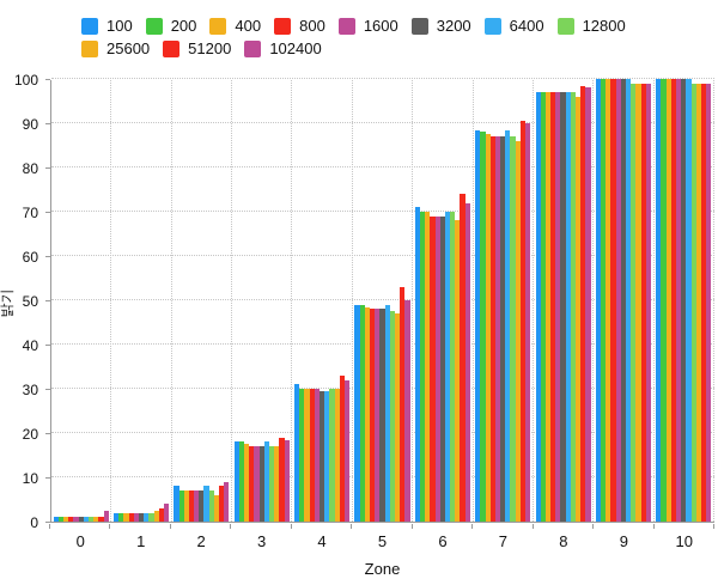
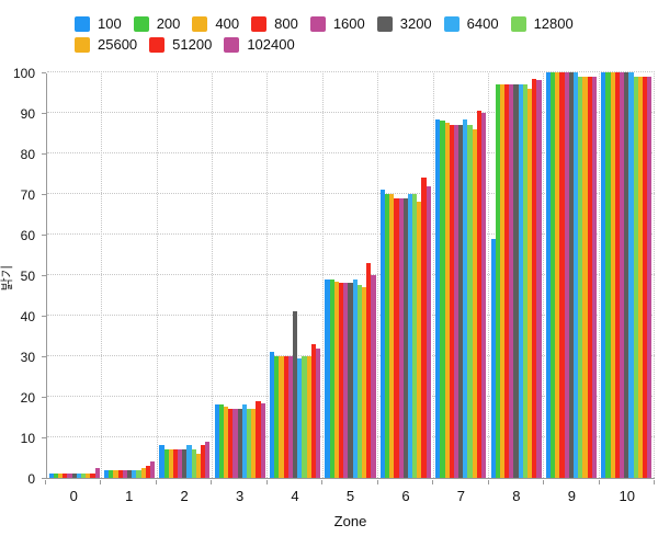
3200/4: 30 -> 41
100/8: 97 -> 59
